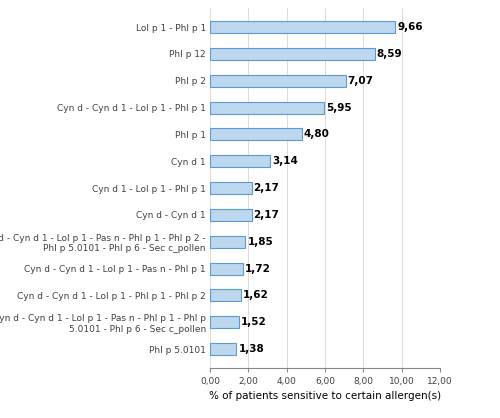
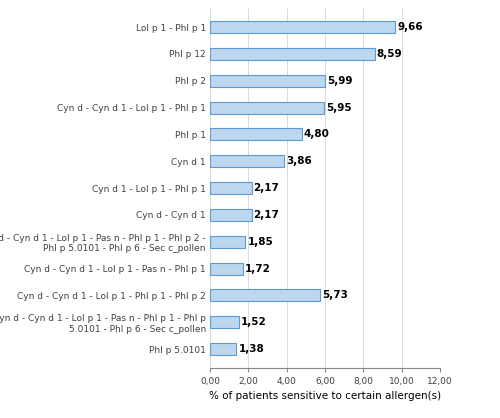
Phl p 2: 7,07 -> 5,99
Cyn d 1: 3,14 -> 3,86
Cyn d - Cyn d 1 - Lol p 1 - Phl p 1 - Phl p 2: 1,62 -> 5,73
